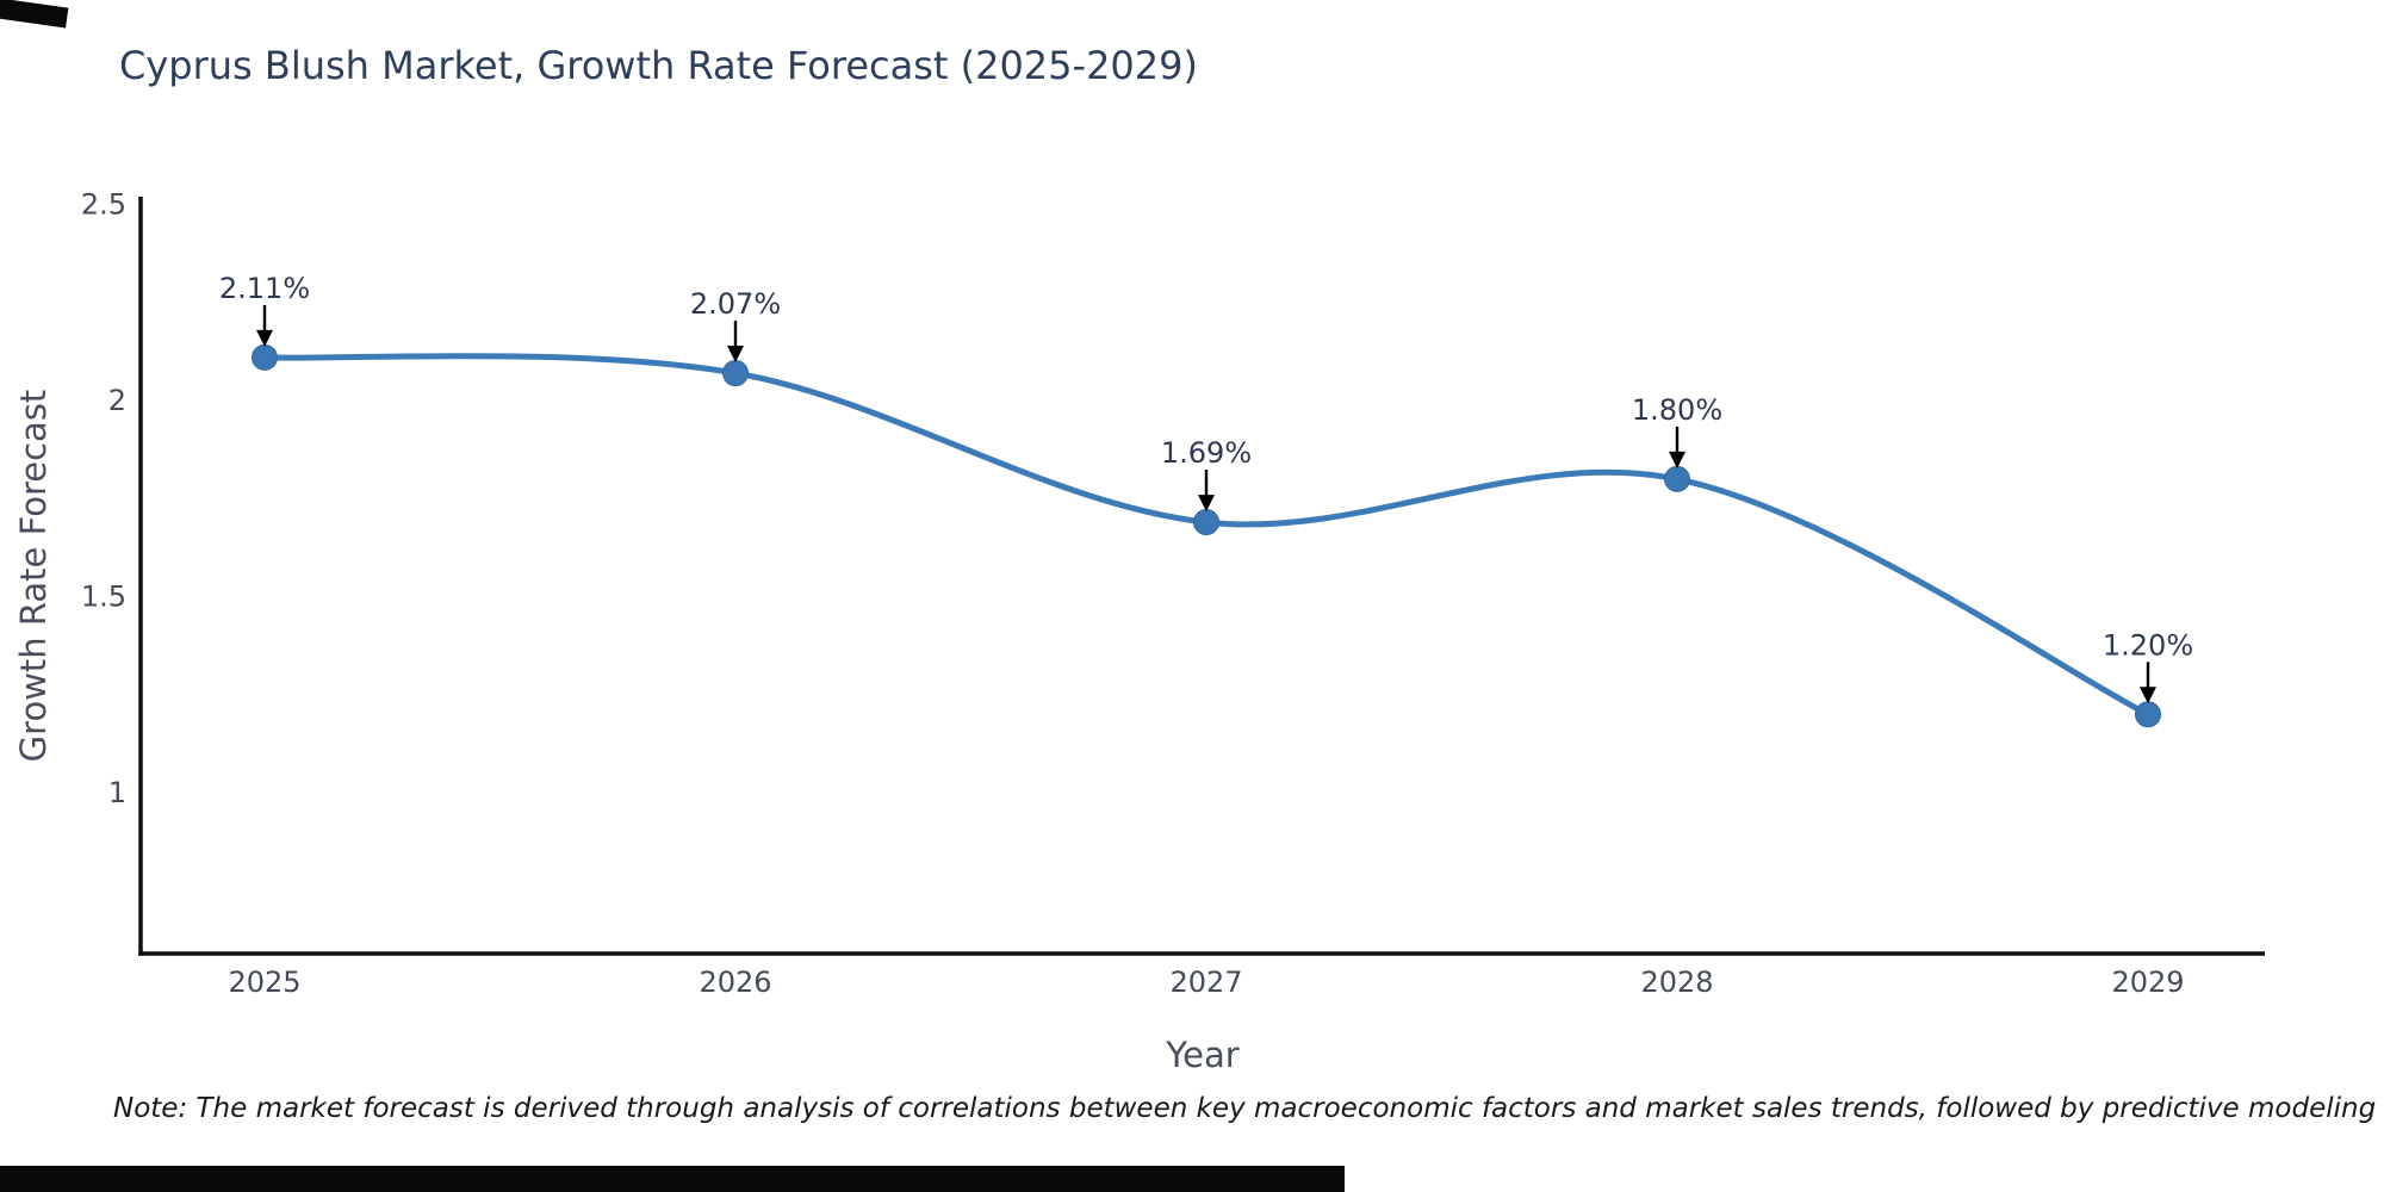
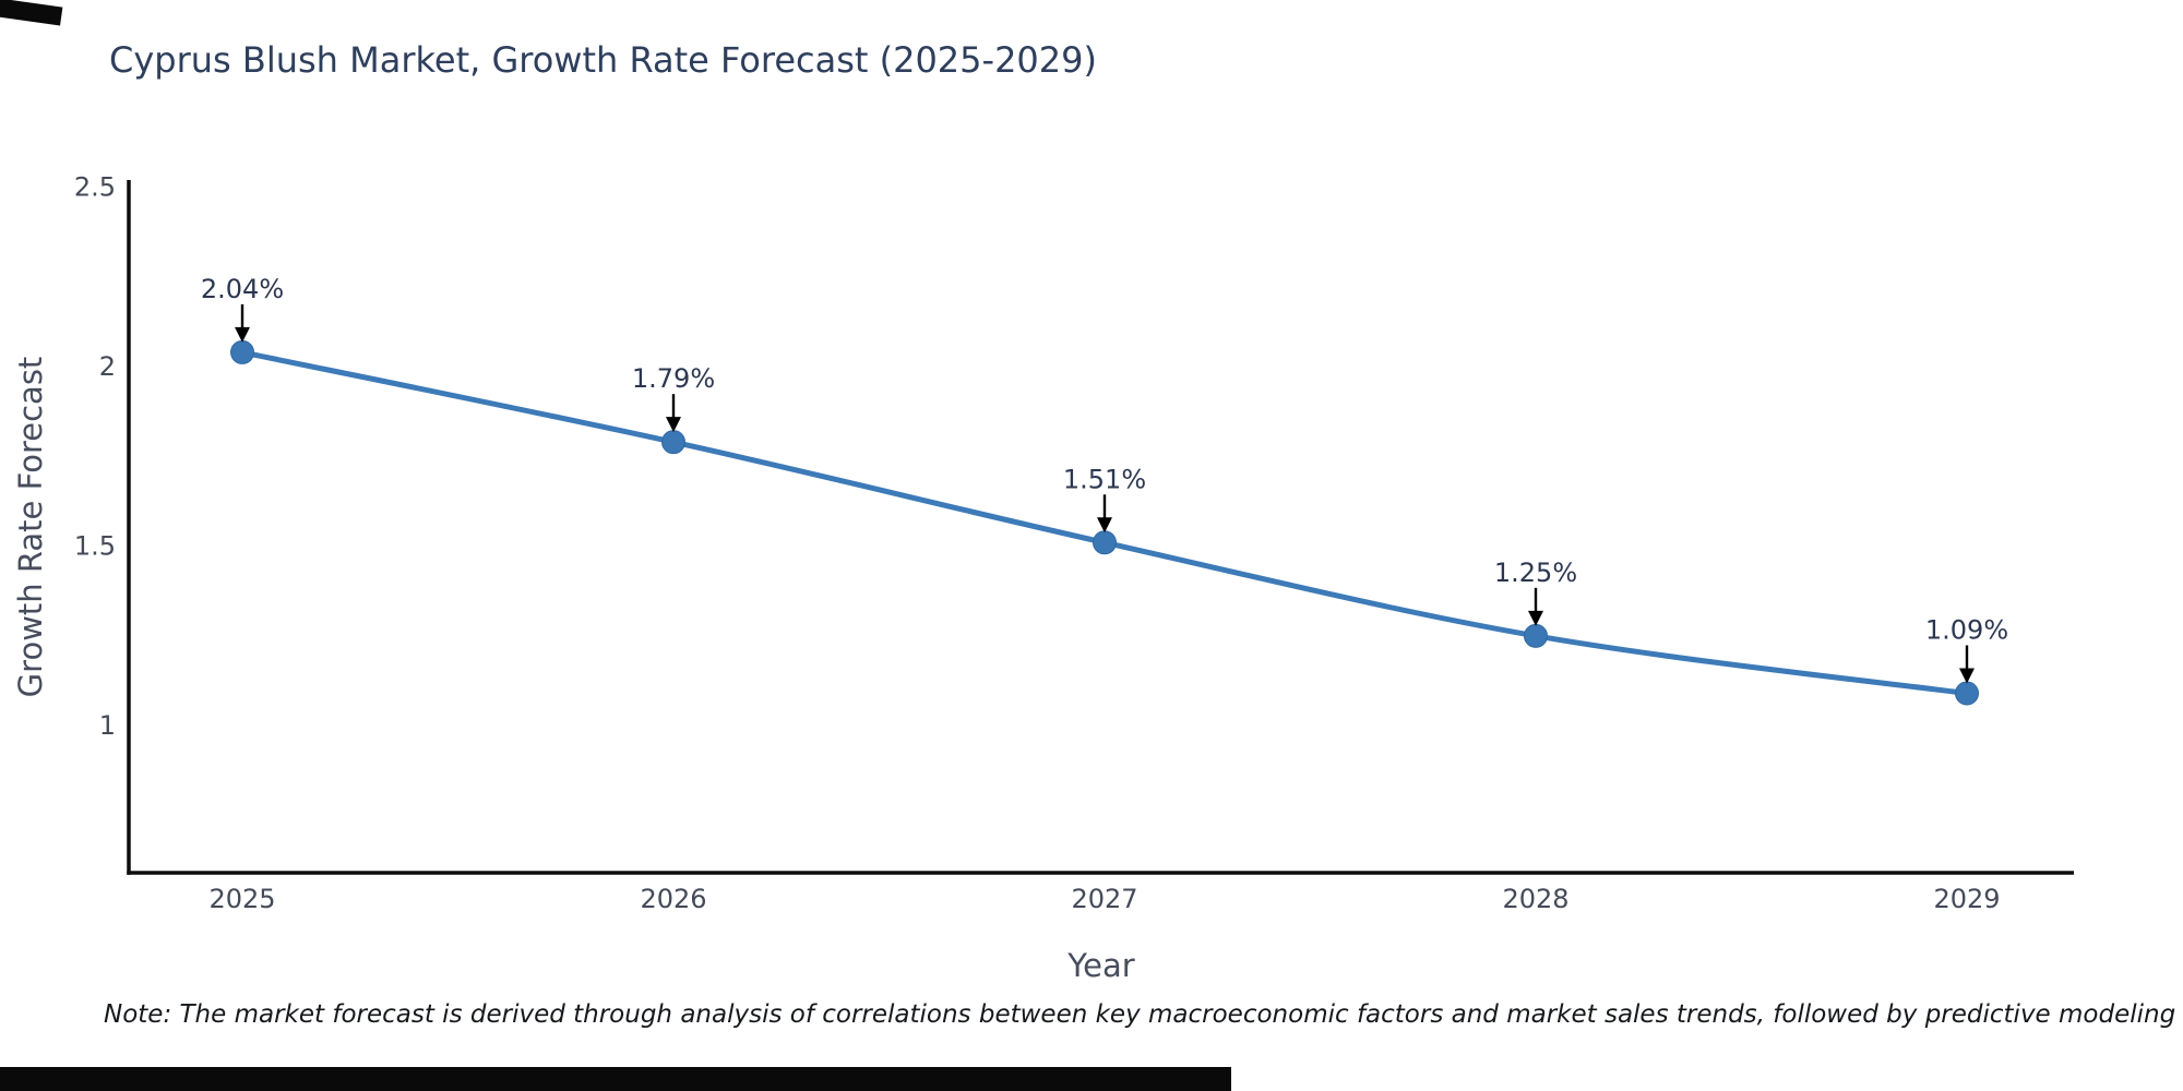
2025: 2.11% -> 2.04%
2026: 2.07% -> 1.79%
2027: 1.69% -> 1.51%
2028: 1.80% -> 1.25%
2029: 1.20% -> 1.09%
